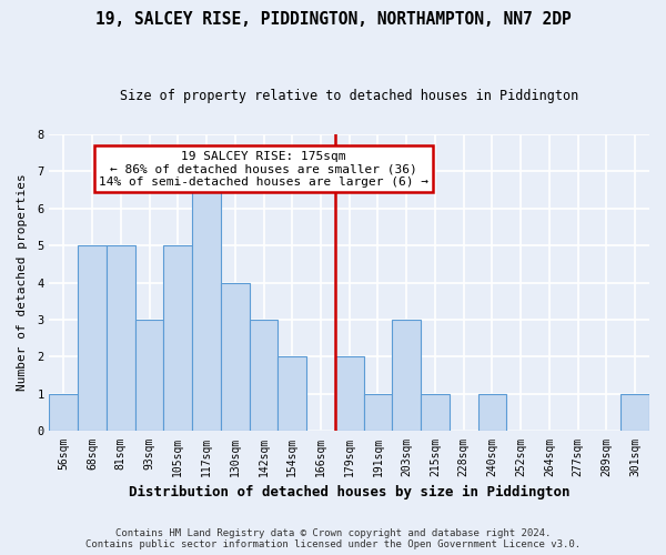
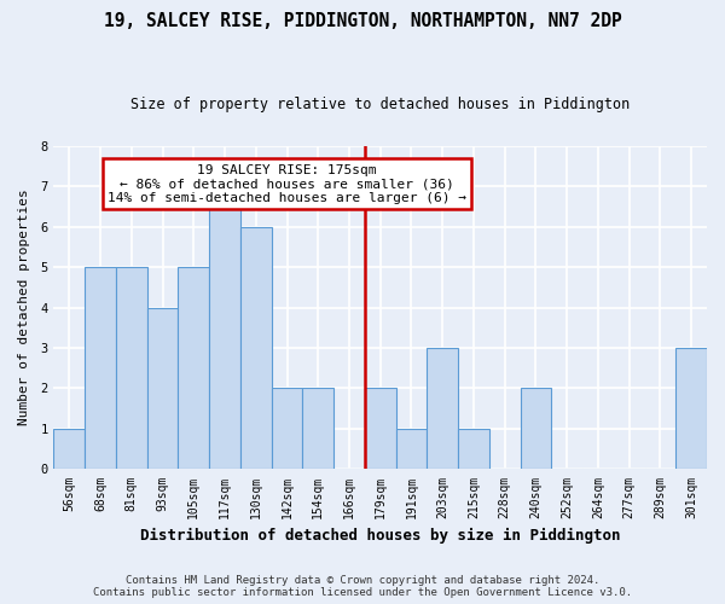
93sqm: 3 -> 4
130sqm: 4 -> 6
142sqm: 3 -> 2
240sqm: 1 -> 2
301sqm: 1 -> 3
